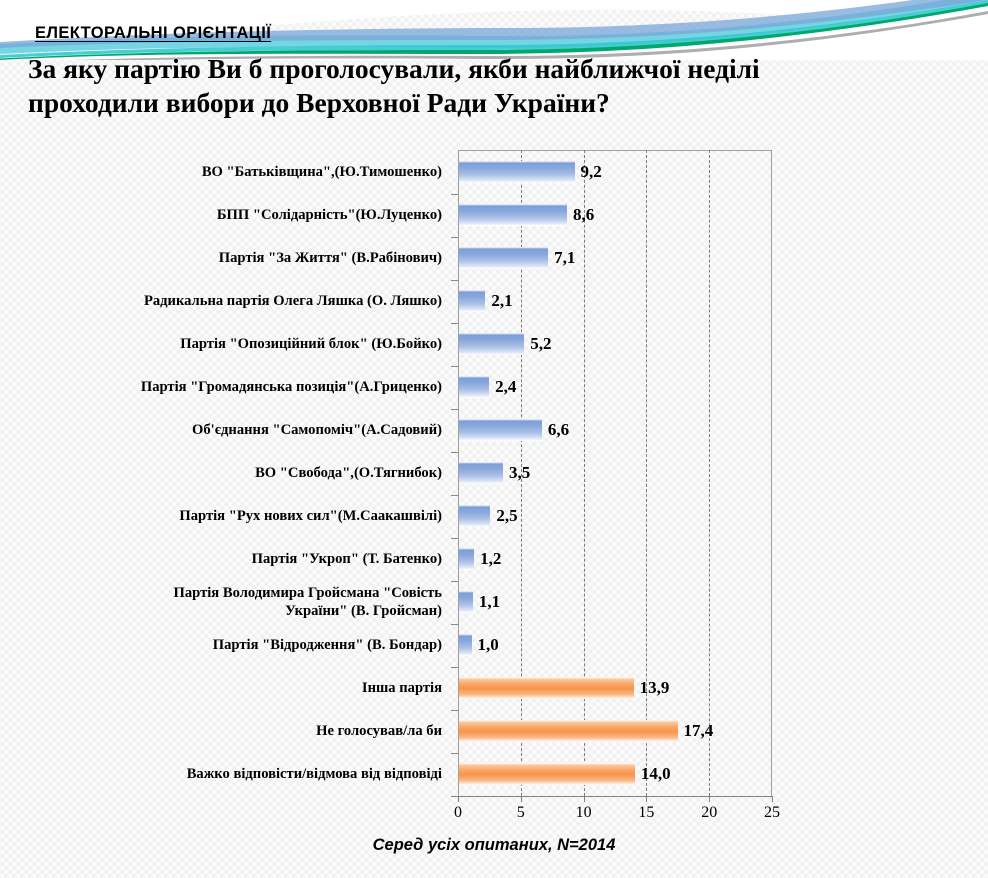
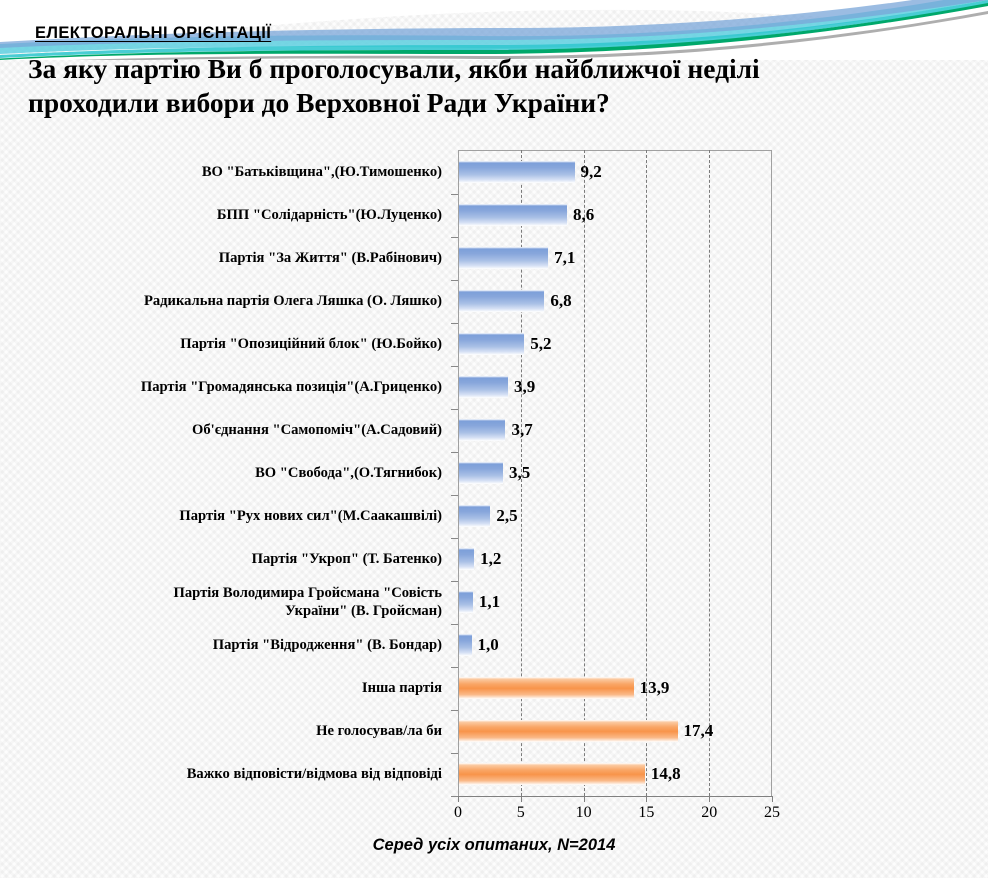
Радикальна партія Олега Ляшка (О. Ляшко): 2,1 -> 6,8
Партія "Громадянська позиція"(А.Гриценко): 2,4 -> 3,9
Об'єднання "Самопоміч"(А.Садовий): 6,6 -> 3,7
Важко відповісти/відмова від відповіді: 14,0 -> 14,8
